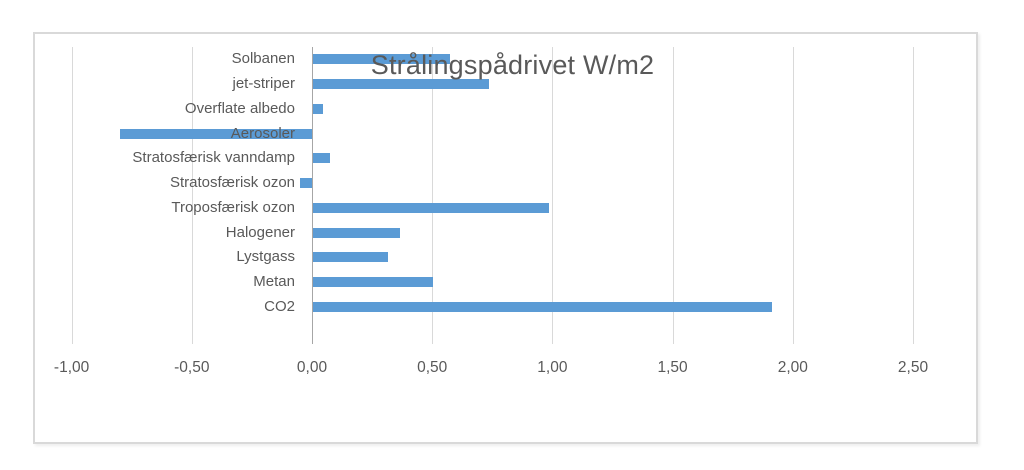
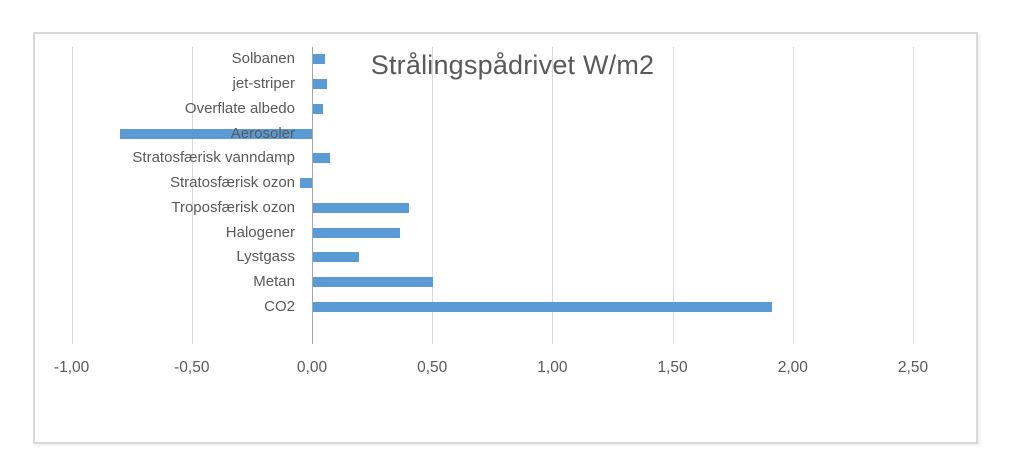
Solbanen: 0,57 -> 0,05
jet-striper: 0,73 -> 0,06
Troposfærisk ozon: 0,98 -> 0,40
Lystgass: 0,31 -> 0,19
